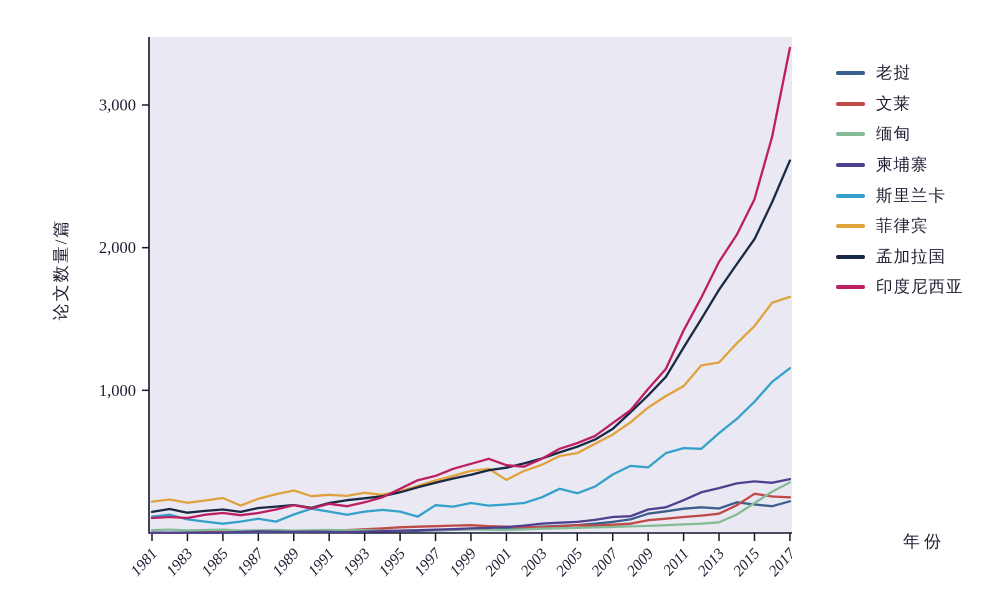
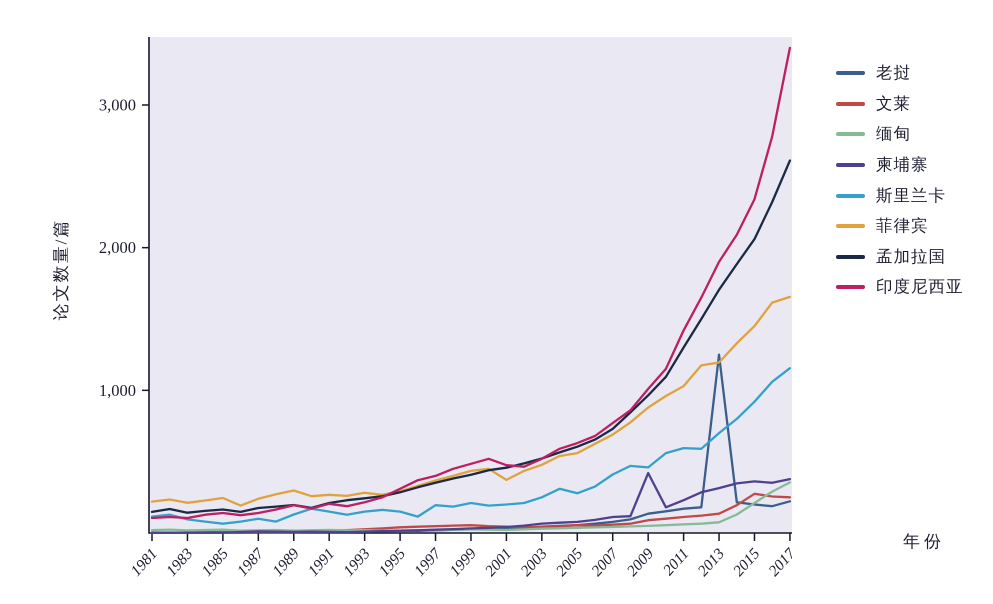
柬埔寨/2009: 160 -> 420
老挝/2013: 170 -> 1250
